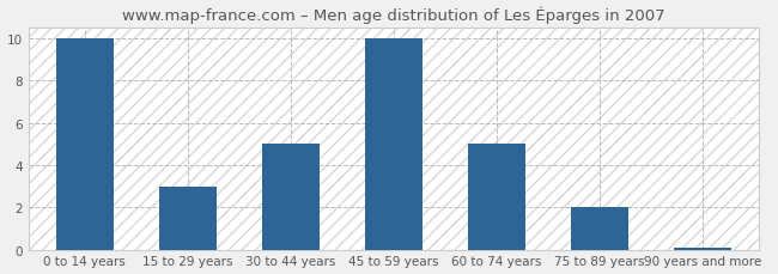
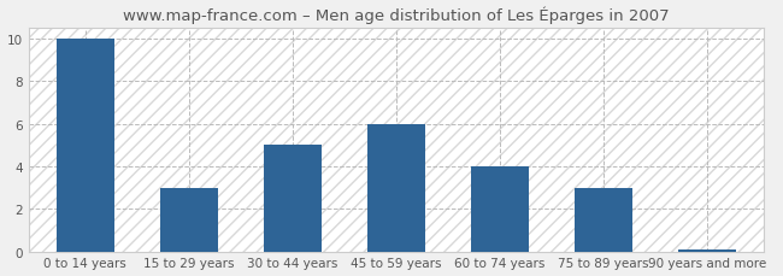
45 to 59 years: 10.0 -> 6.0
60 to 74 years: 5.0 -> 4.0
75 to 89 years: 2.0 -> 3.0
